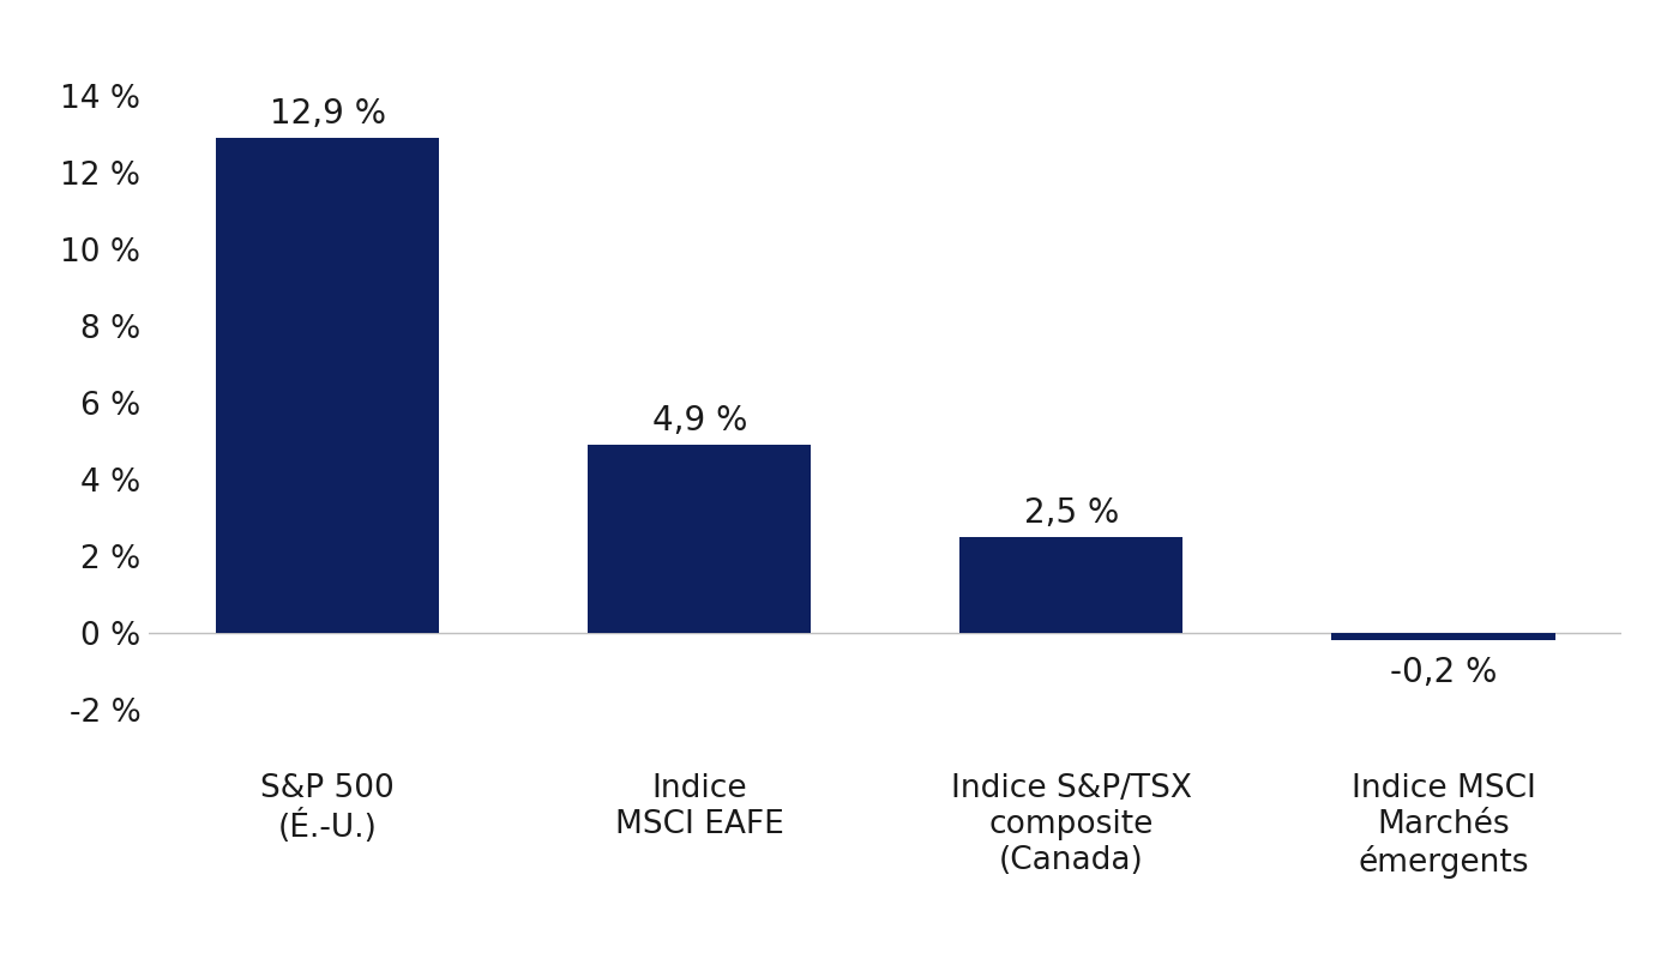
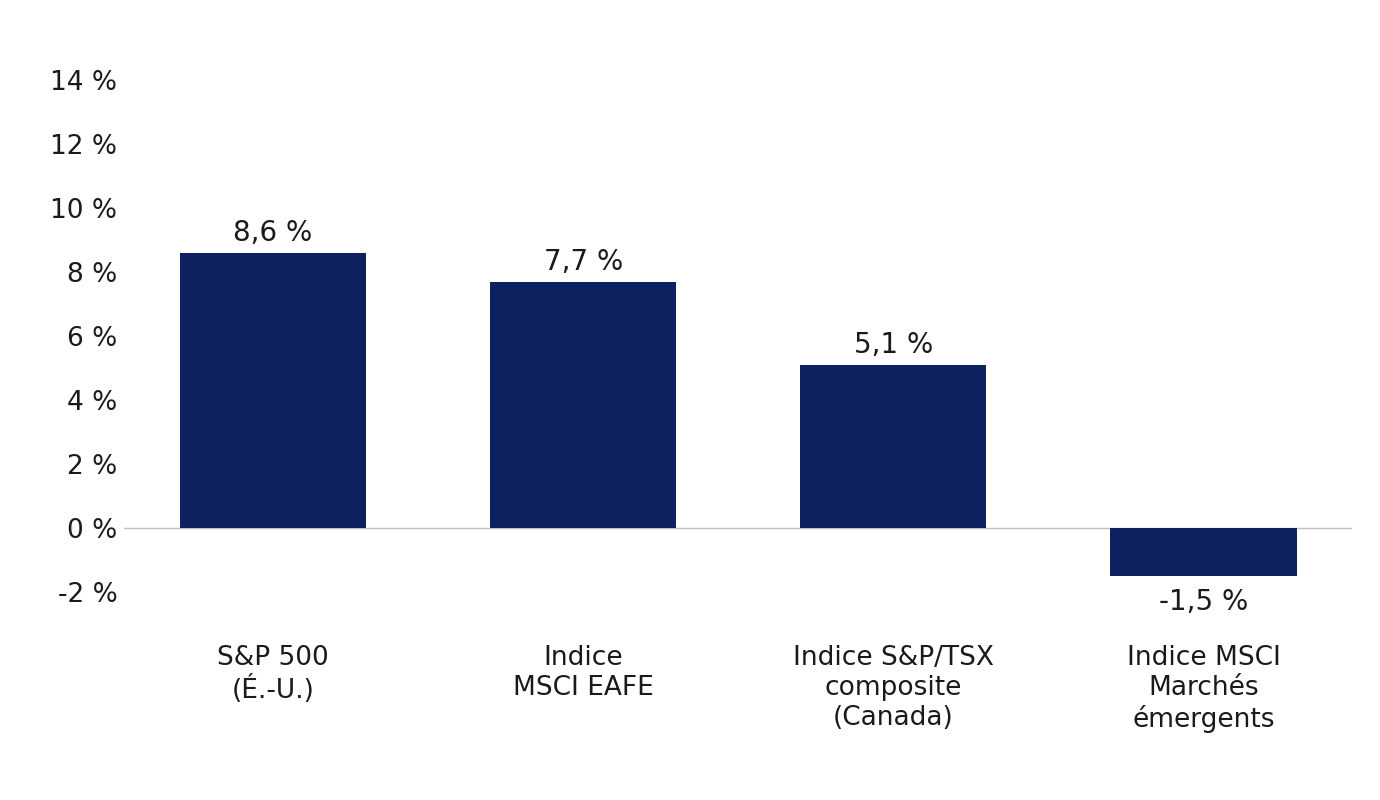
S&P 500 (É.-U.): 12,9 -> 8,6
Indice MSCI EAFE: 4,9 -> 7,7
Indice S&P/TSX composite (Canada): 2,5 -> 5,1
Indice MSCI Marchés émergents: -0,2 -> -1,5
